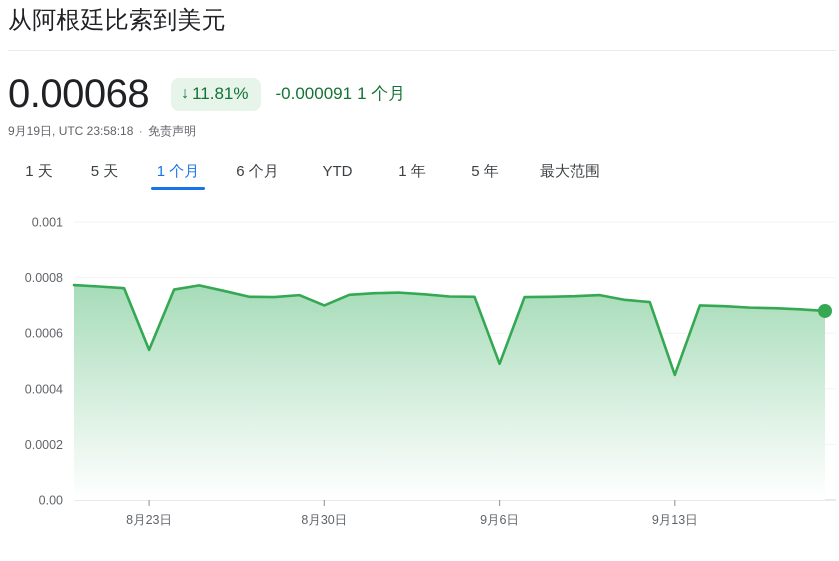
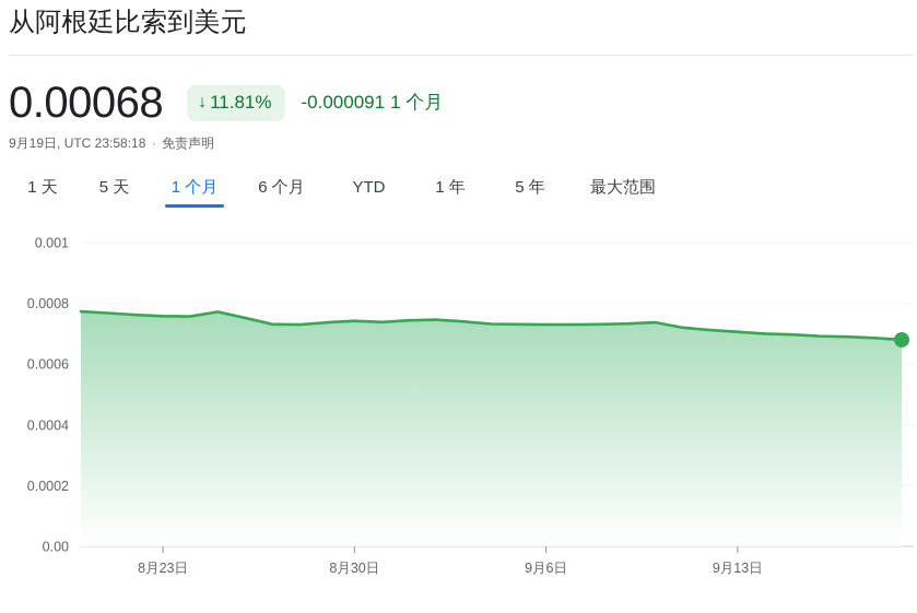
8月23日: 0.00054 -> 0.00076
8月30日: 0.00070 -> 0.00074
9月6日: 0.00049 -> 0.00073
9月13日: 0.00045 -> 0.00071
